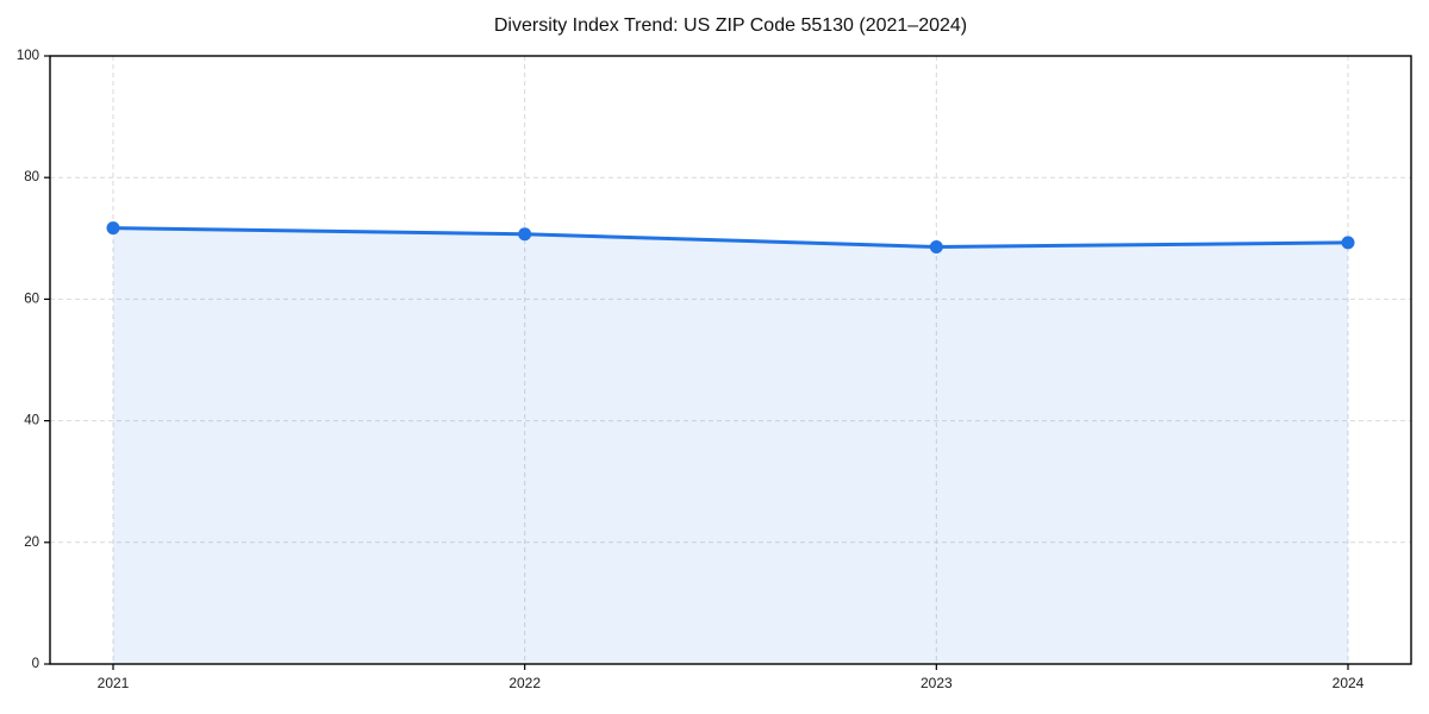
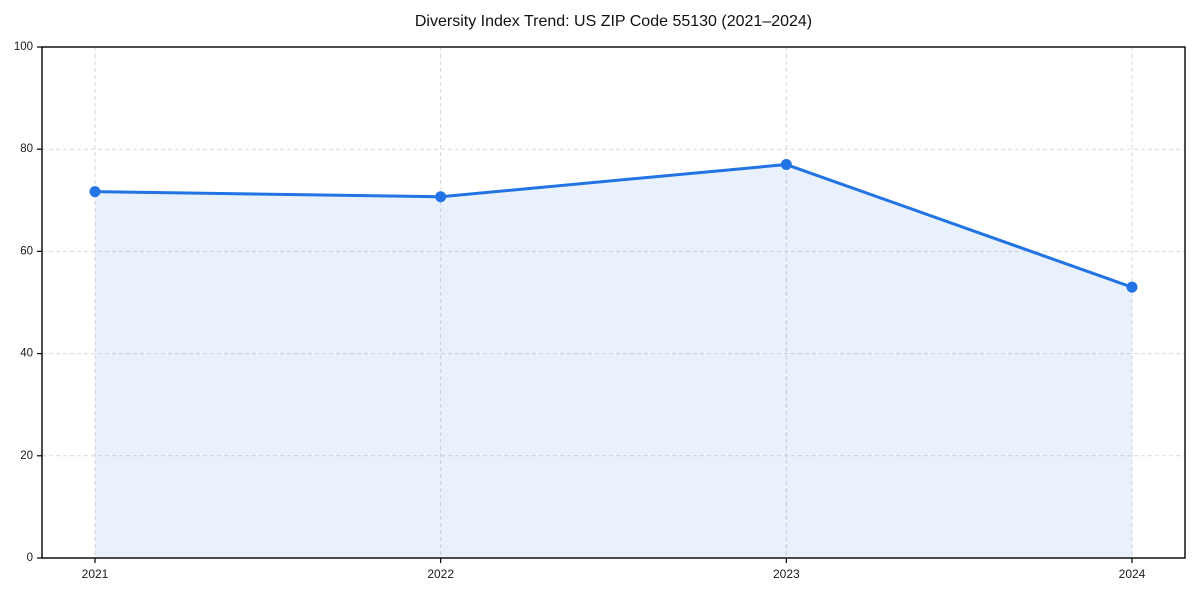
2023: 69 -> 77
2024: 69 -> 53
